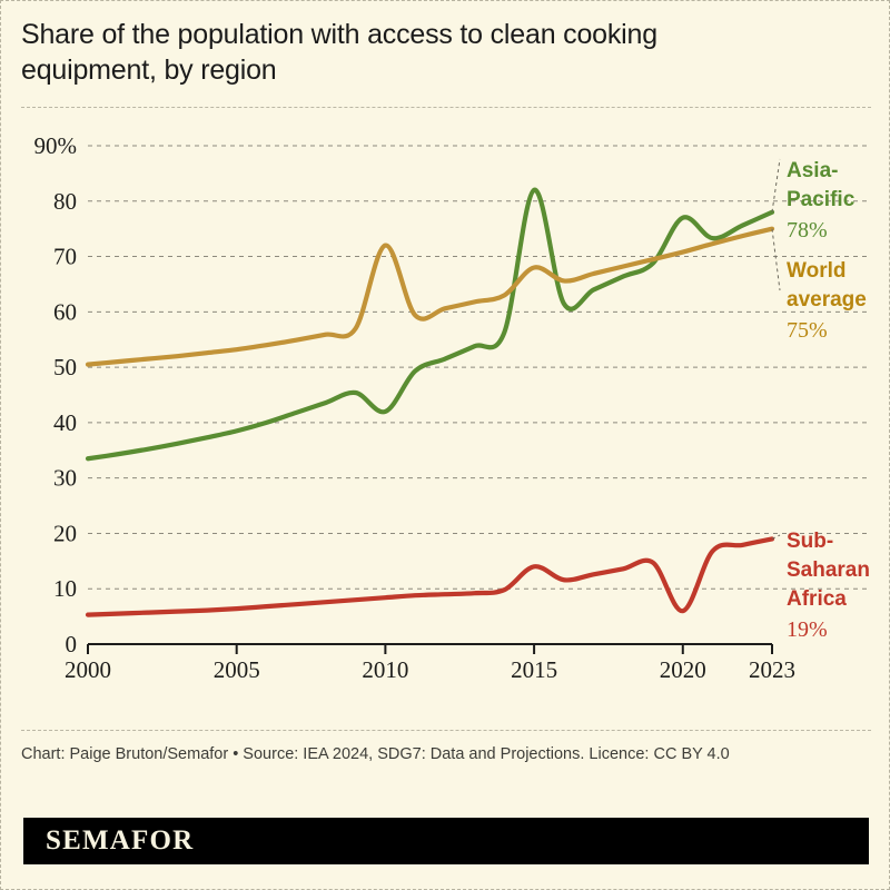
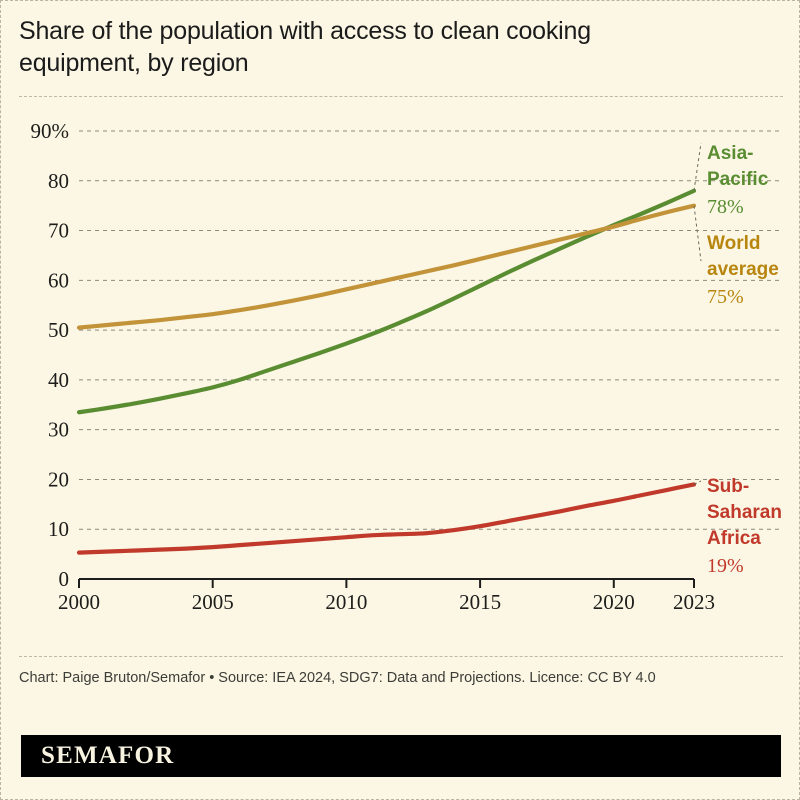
Asia-Pacific/2010: 42% -> 47%
World average/2010: 72% -> 58%
Asia-Pacific/2015: 82% -> 59%
World average/2015: 68% -> 64%
Sub-Saharan Africa/2015: 14% -> 11%
Asia-Pacific/2020: 77% -> 71%
Sub-Saharan Africa/2020: 6% -> 16%
